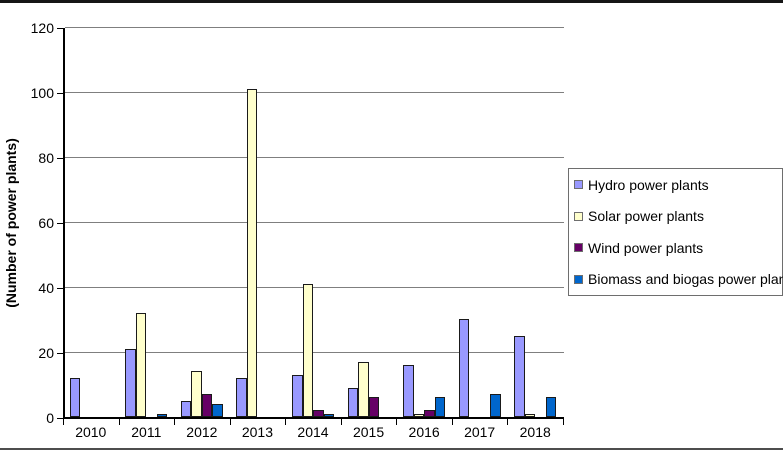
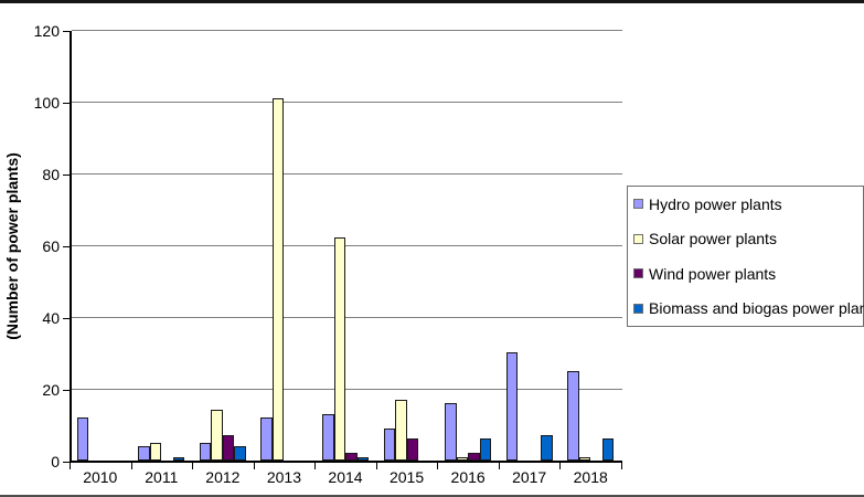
Hydro power plants/2011: 21 -> 4
Solar power plants/2011: 32 -> 5
Solar power plants/2014: 41 -> 62
